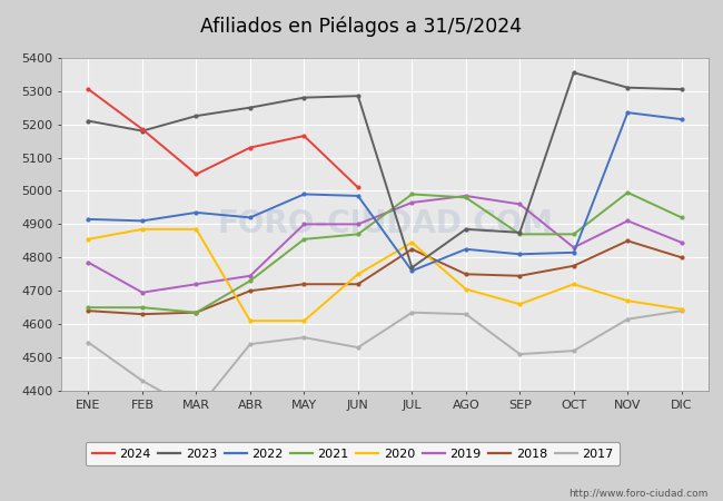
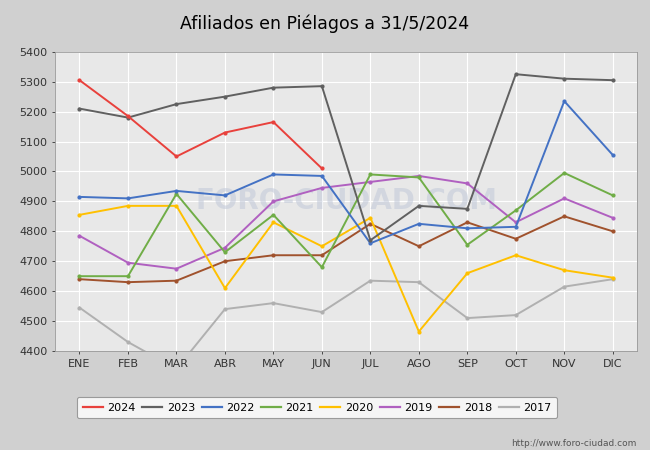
2021/MAR: 4635 -> 4925
2019/MAR: 4720 -> 4675
2020/MAY: 4610 -> 4830
2021/JUN: 4870 -> 4680
2019/JUN: 4900 -> 4945
2020/AGO: 4705 -> 4465
2021/SEP: 4870 -> 4755
2018/SEP: 4745 -> 4830
2023/OCT: 5355 -> 5325
2022/DIC: 5215 -> 5055
